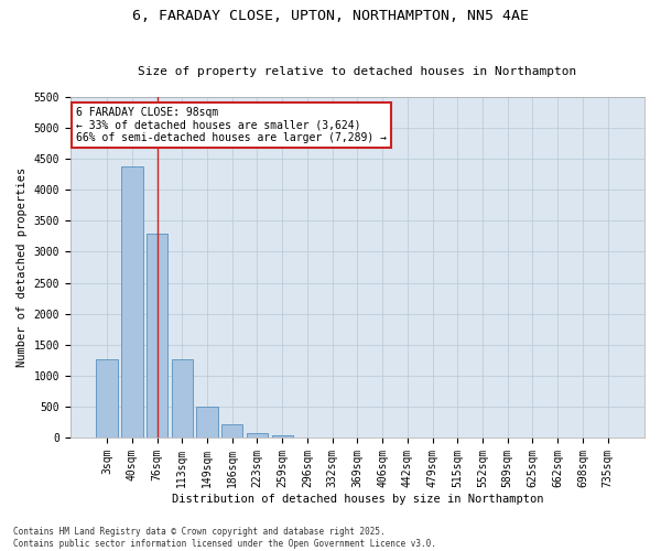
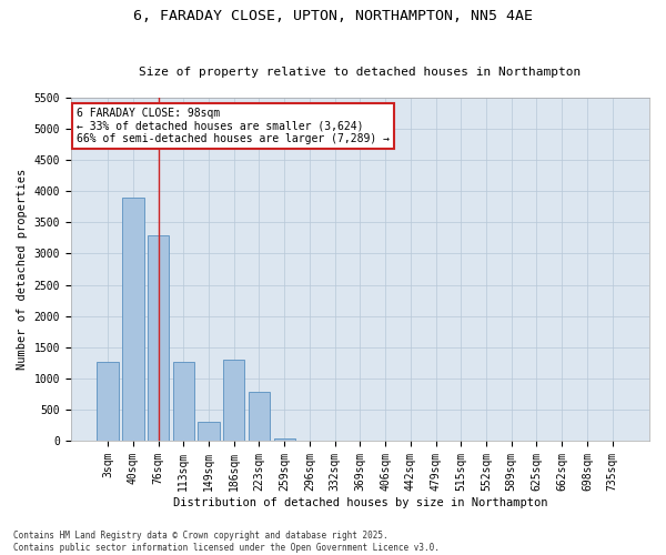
40sqm: 4380 -> 3900
149sqm: 500 -> 300
186sqm: 210 -> 1300
223sqm: 80 -> 780
